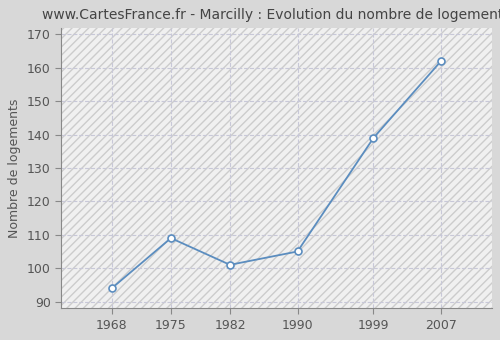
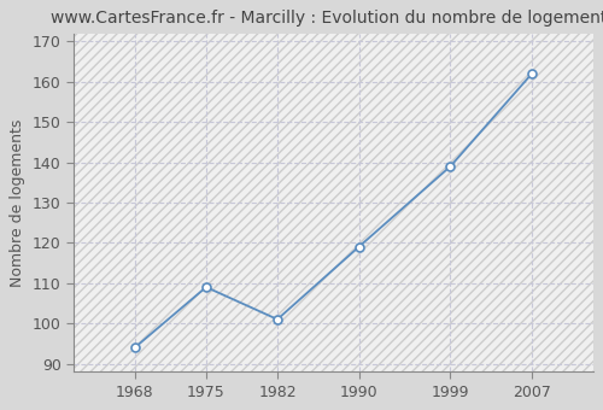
1990: 105 -> 119
